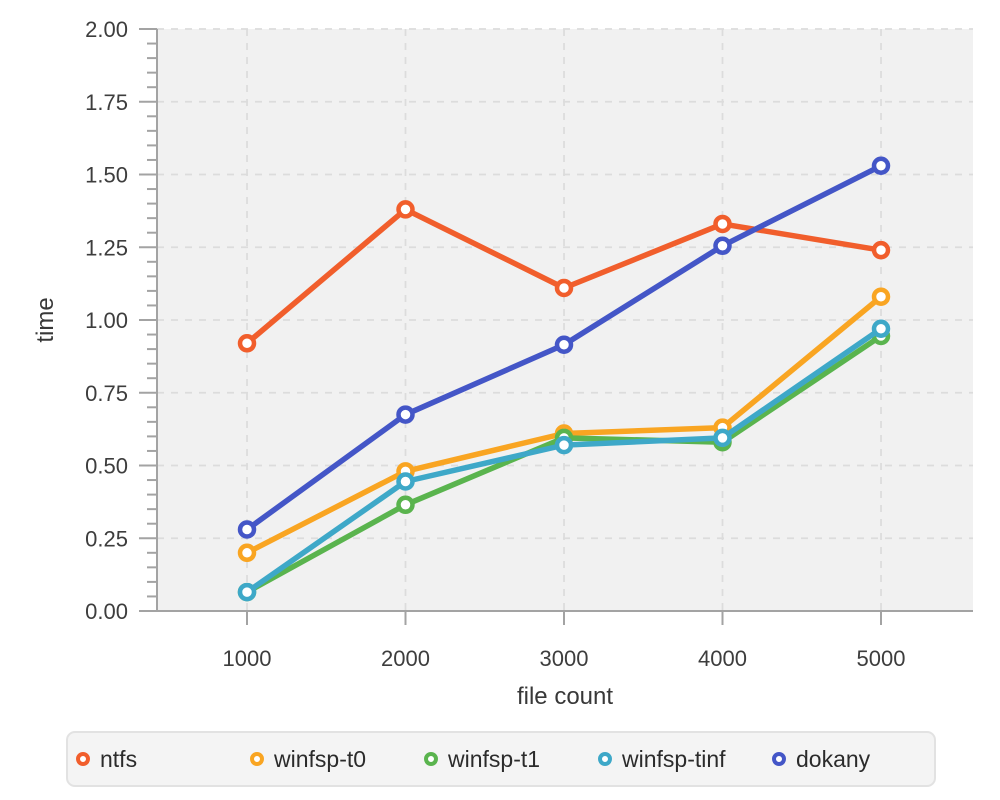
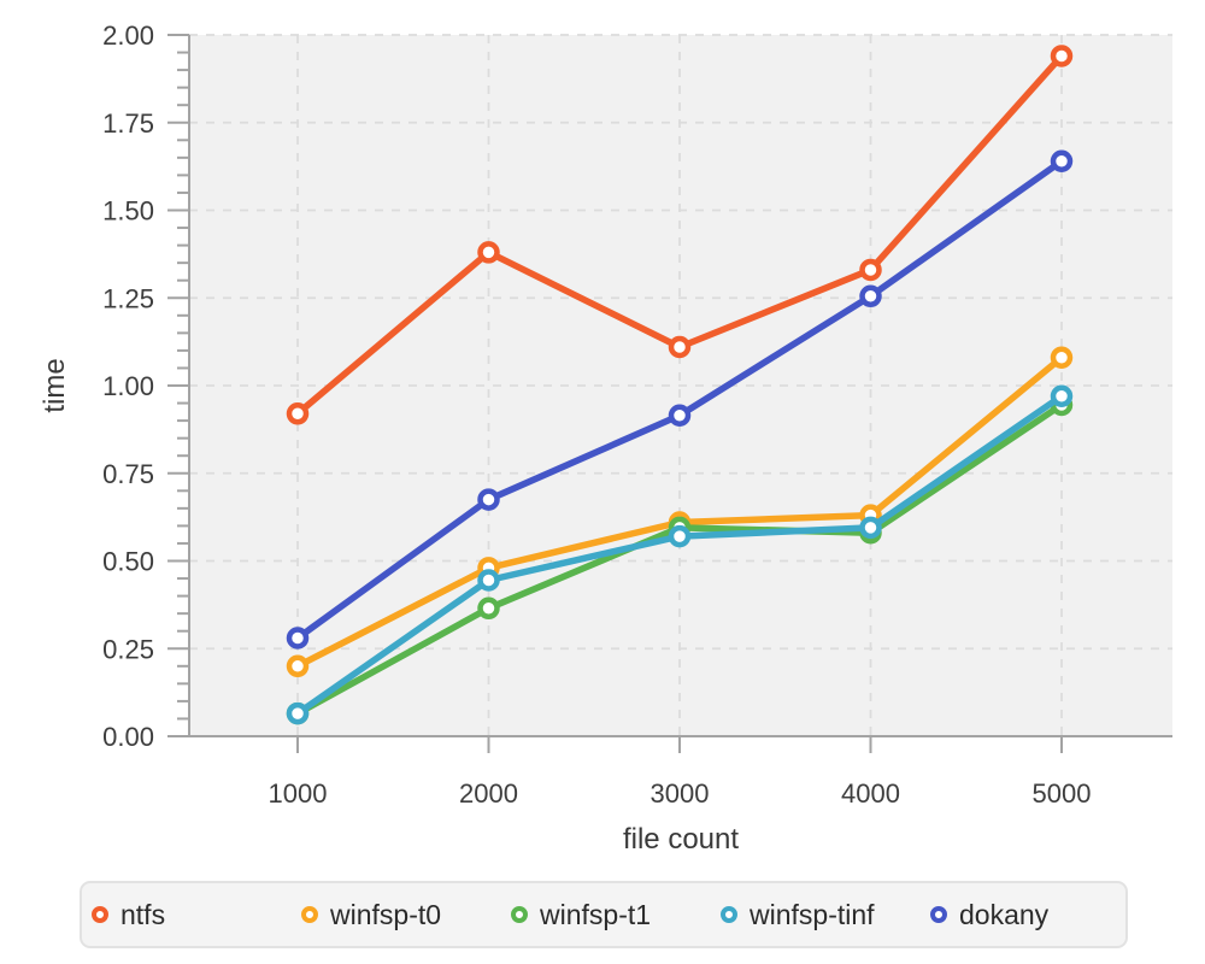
ntfs/5000: 1.24 -> 1.94
dokany/5000: 1.53 -> 1.64
